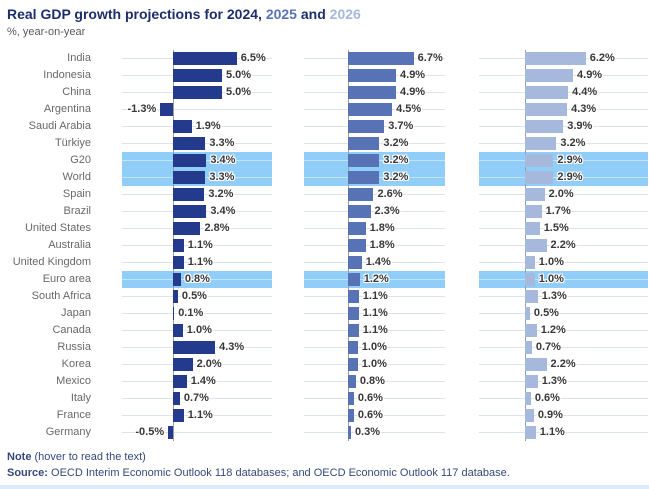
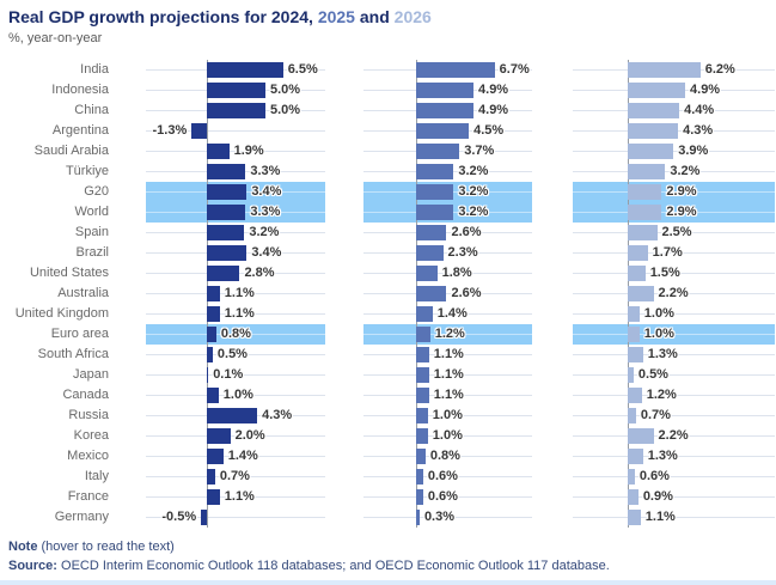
2026/Spain: 2.0% -> 2.5%
2025/Australia: 1.8% -> 2.6%
